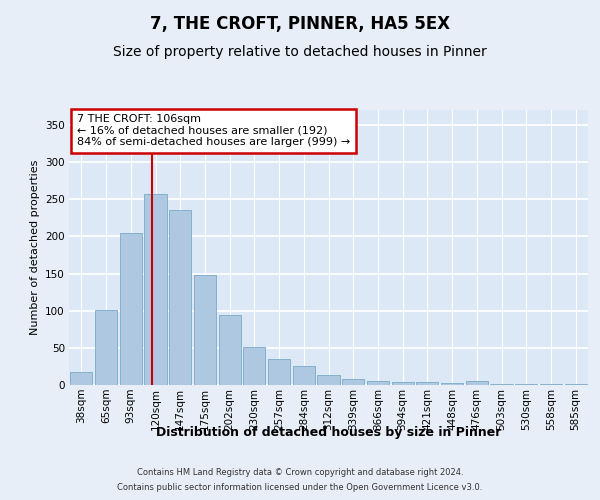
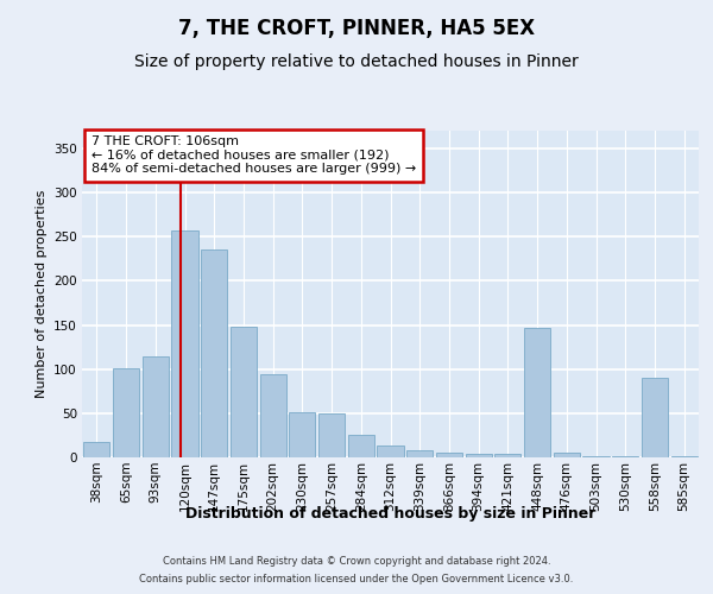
93sqm: 205 -> 114
257sqm: 35 -> 50
448sqm: 3 -> 146
558sqm: 2 -> 90
